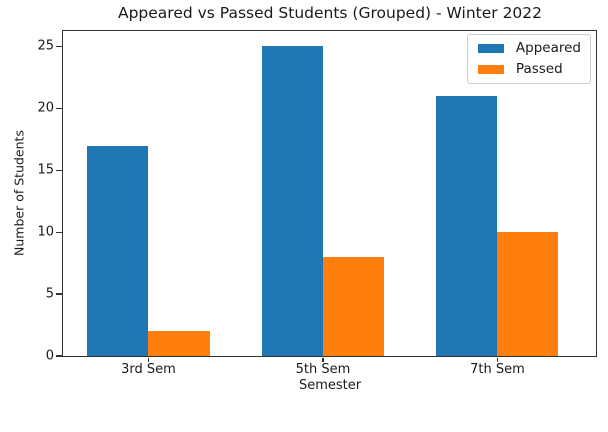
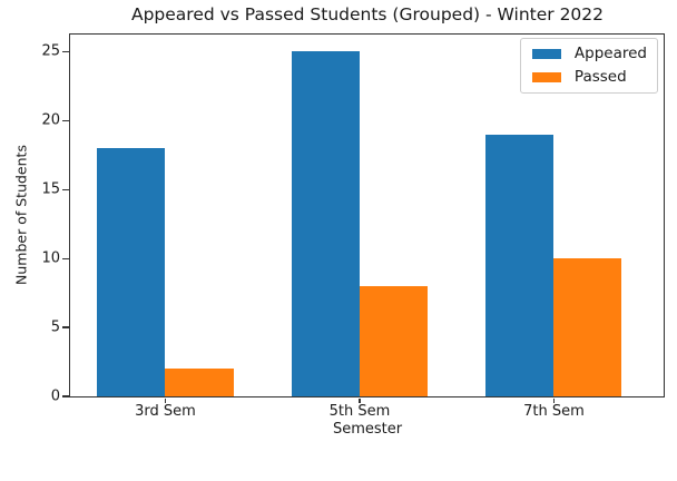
Appeared/3rd Sem: 17 -> 18
Appeared/7th Sem: 21 -> 19
